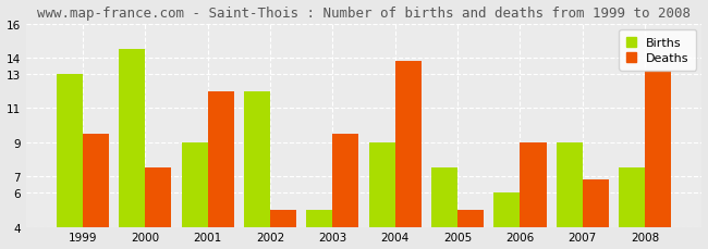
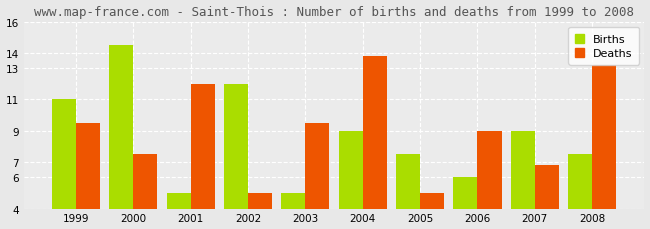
Births/1999: 13.0 -> 11.0
Births/2001: 9.0 -> 5.0
